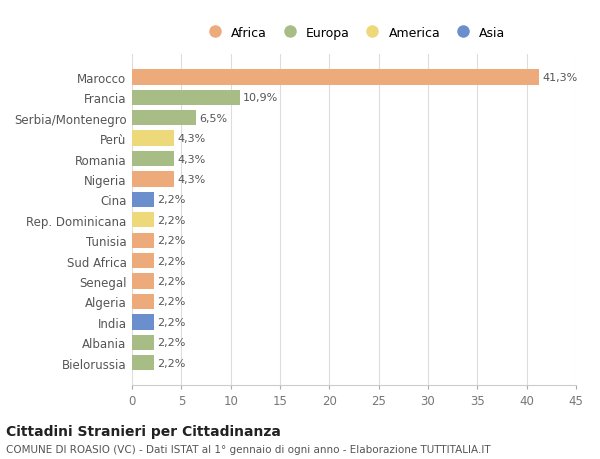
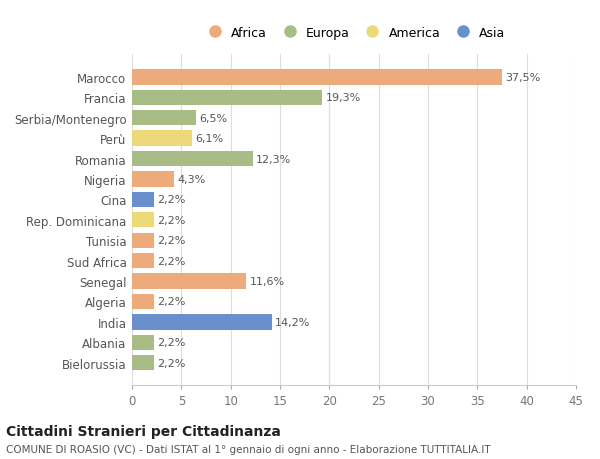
Marocco: 41,3% -> 37,5%
Francia: 10,9% -> 19,3%
Perù: 4,3% -> 6,1%
Romania: 4,3% -> 12,3%
Senegal: 2,2% -> 11,6%
India: 2,2% -> 14,2%
